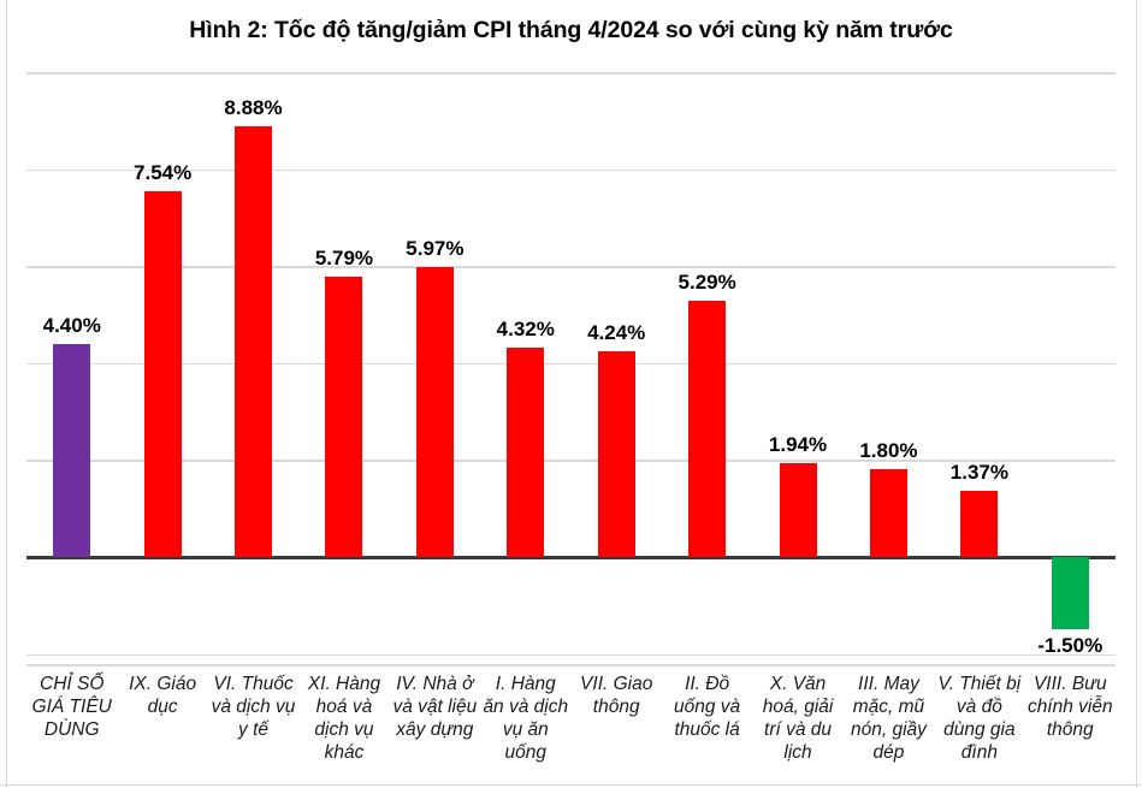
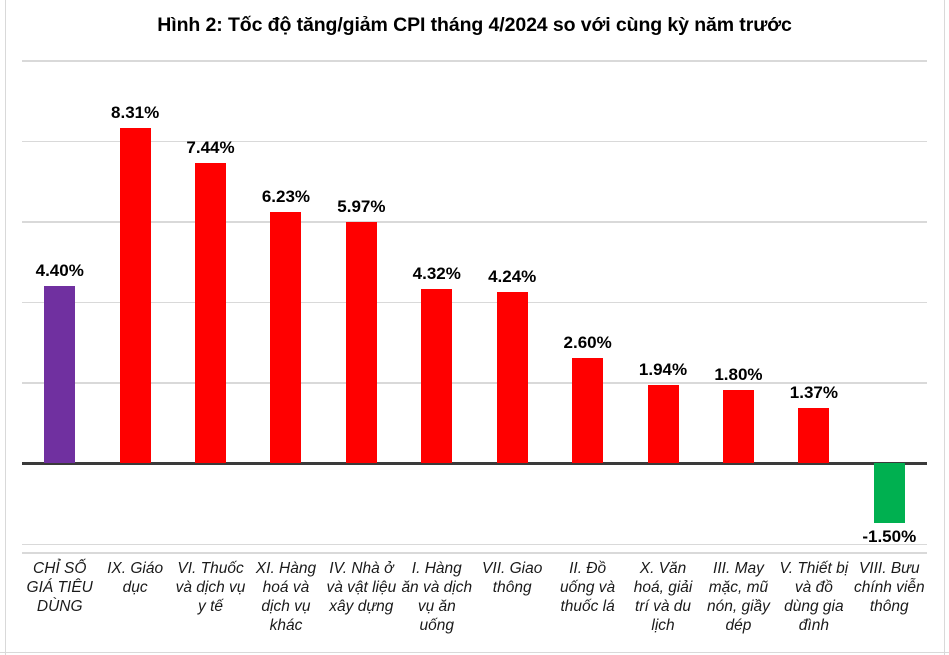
IX. Giáo dục: 7.54% -> 8.31%
VI. Thuốc và dịch vụ y tế: 8.88% -> 7.44%
XI. Hàng hoá và dịch vụ khác: 5.79% -> 6.23%
II. Đồ uống và thuốc lá: 5.29% -> 2.60%
